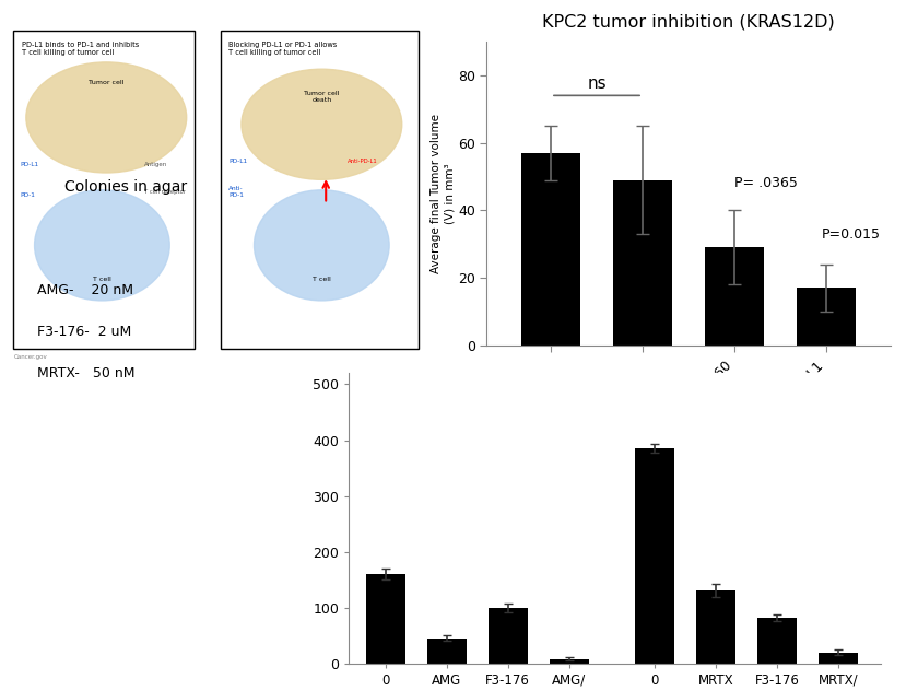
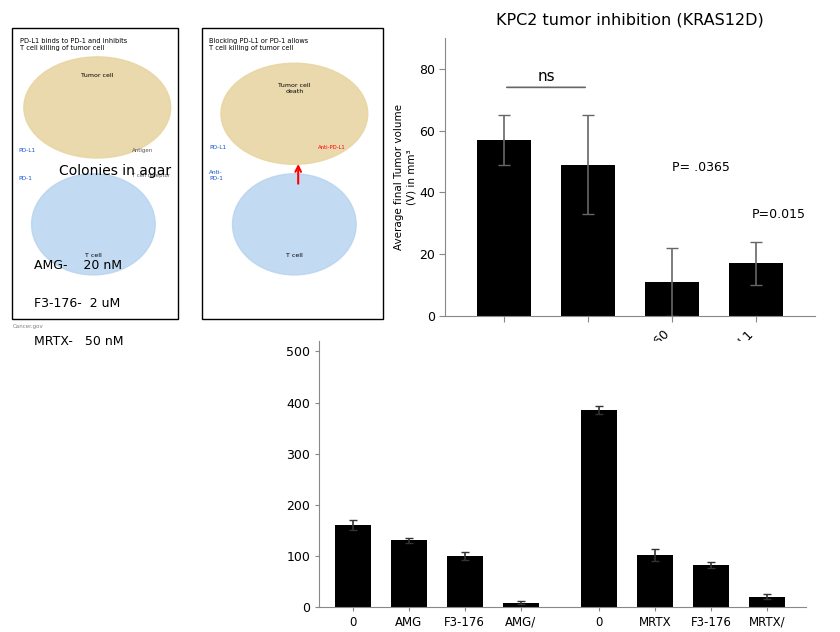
KPC2 tumor inhibition (KRAS12D)/F3860: 29 -> 11
AMG: 45 -> 130
MRTX: 130 -> 102
